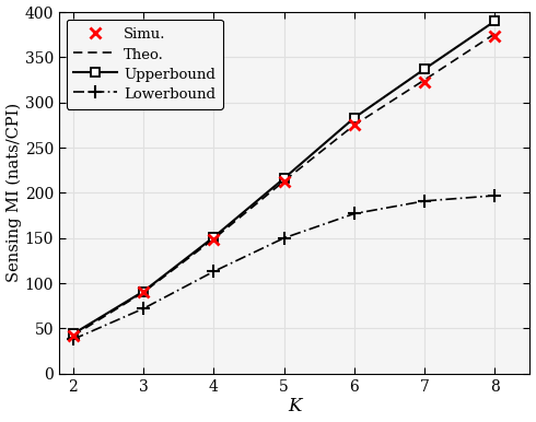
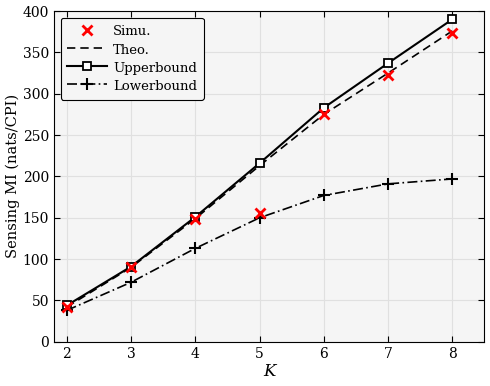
Simu./5: 213 -> 156
